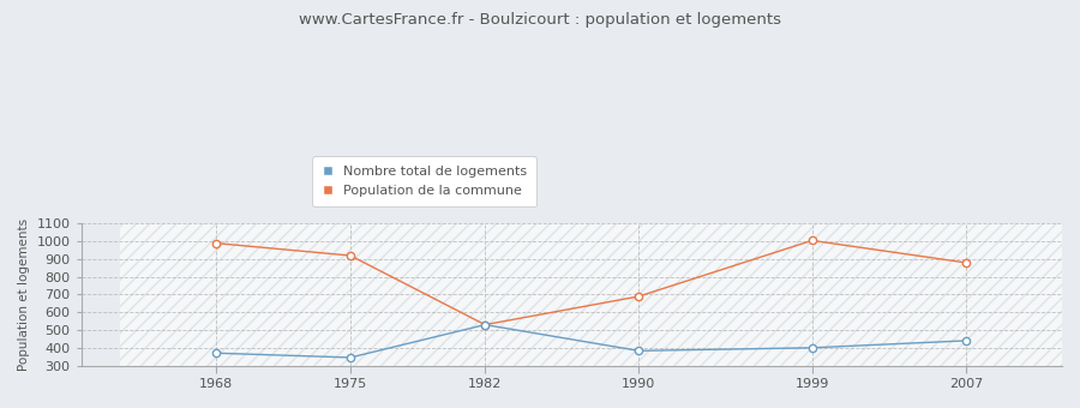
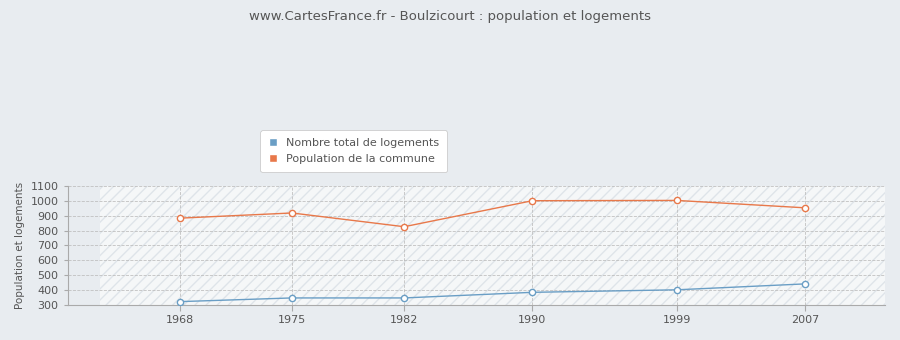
Nombre total de logements/1968: 370 -> 320
Population de la commune/1968: 990 -> 880
Nombre total de logements/1982: 530 -> 340
Population de la commune/1982: 530 -> 830
Population de la commune/1990: 690 -> 1000
Population de la commune/2007: 880 -> 960
